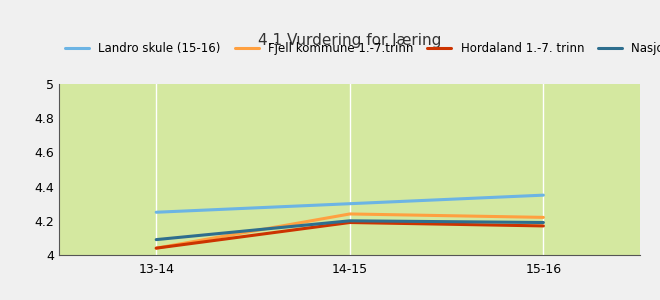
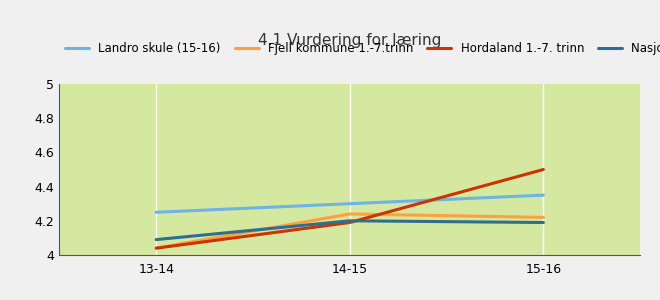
Hordaland 1.-7. trinn/15-16: 4.17 -> 4.50
